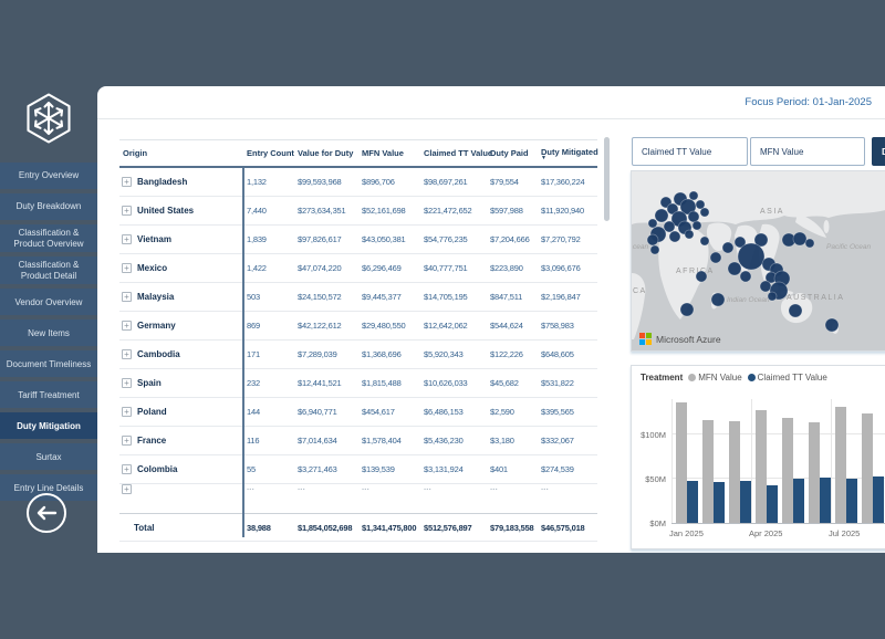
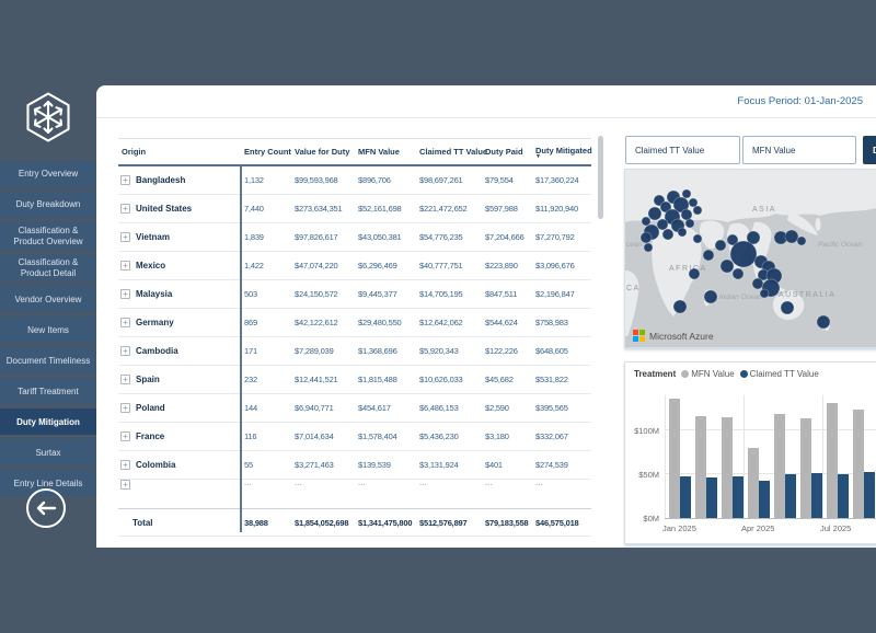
MFN Value/Apr 2025: $130M -> $80M
